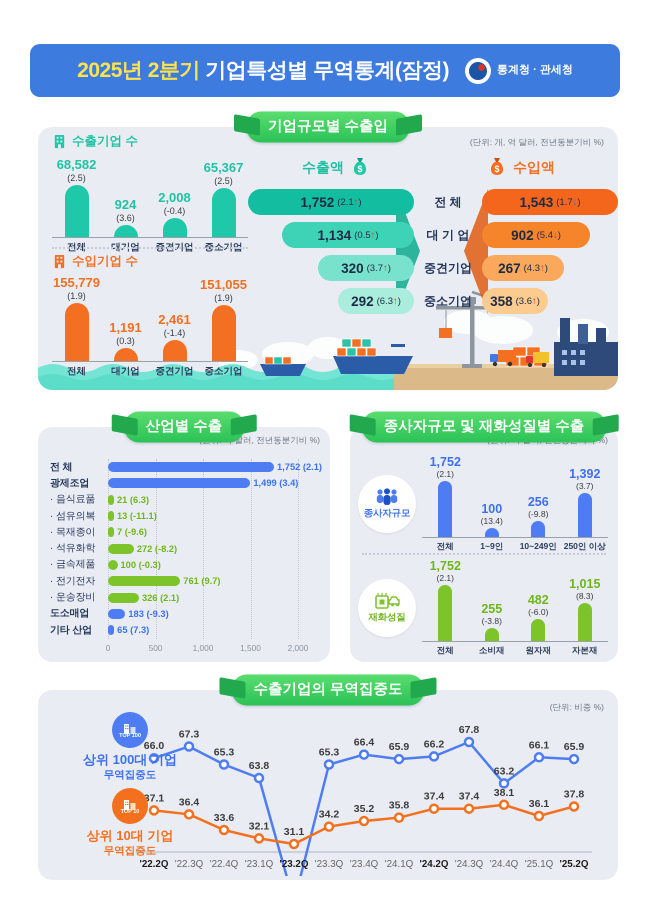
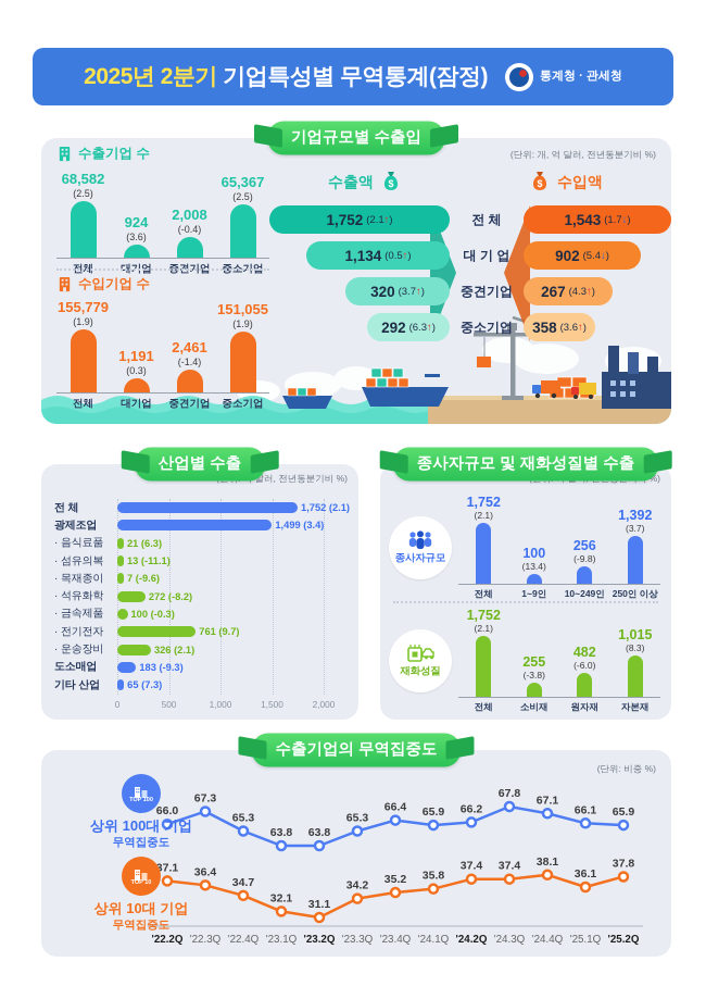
수출기업의 무역집중도/상위 10대 기업 무역집중도/'22.4Q: 33.6 -> 34.7
수출기업의 무역집중도/상위 100대 기업 무역집중도/'23.2Q: 50.0 -> 63.8
수출기업의 무역집중도/상위 100대 기업 무역집중도/'24.4Q: 63.2 -> 67.1
